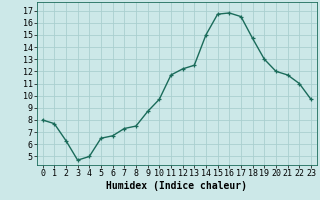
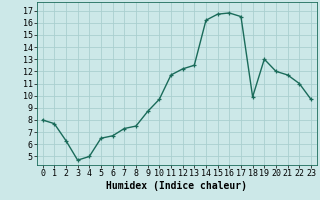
14: 15.0 -> 16.2
18: 14.7 -> 9.9
